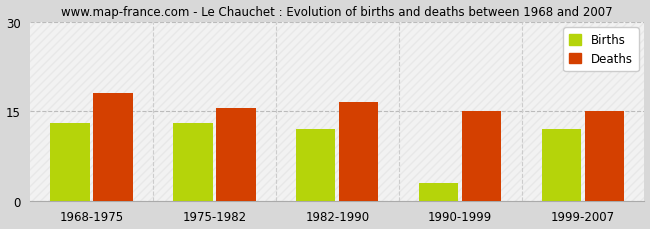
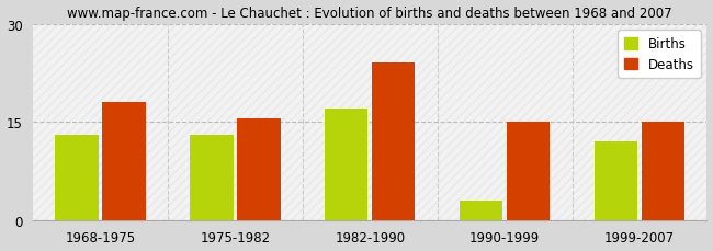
Births/1982-1990: 12 -> 17
Deaths/1982-1990: 16.5 -> 24.0
